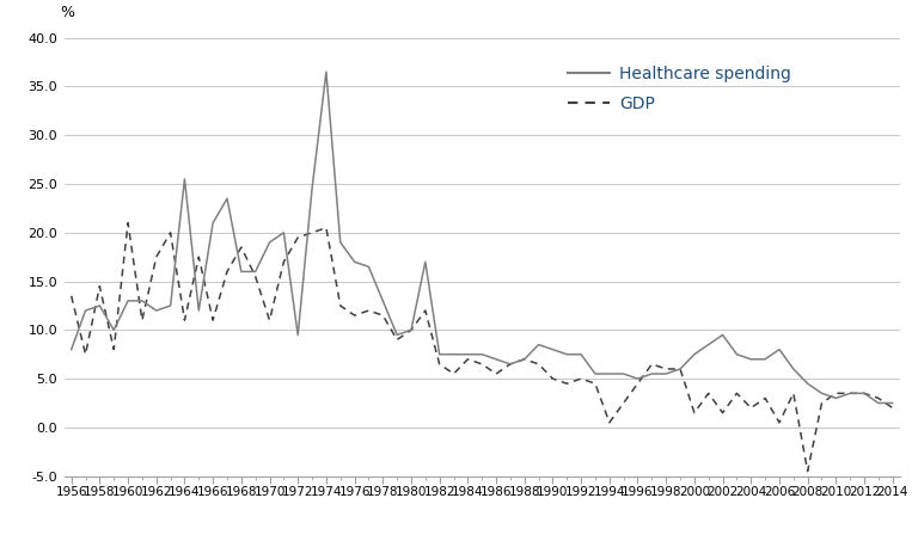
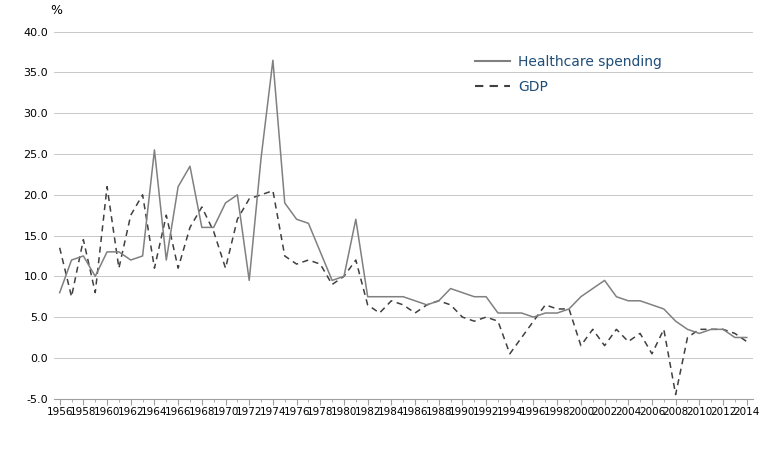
Healthcare spending/2006: 8.0 -> 6.5
